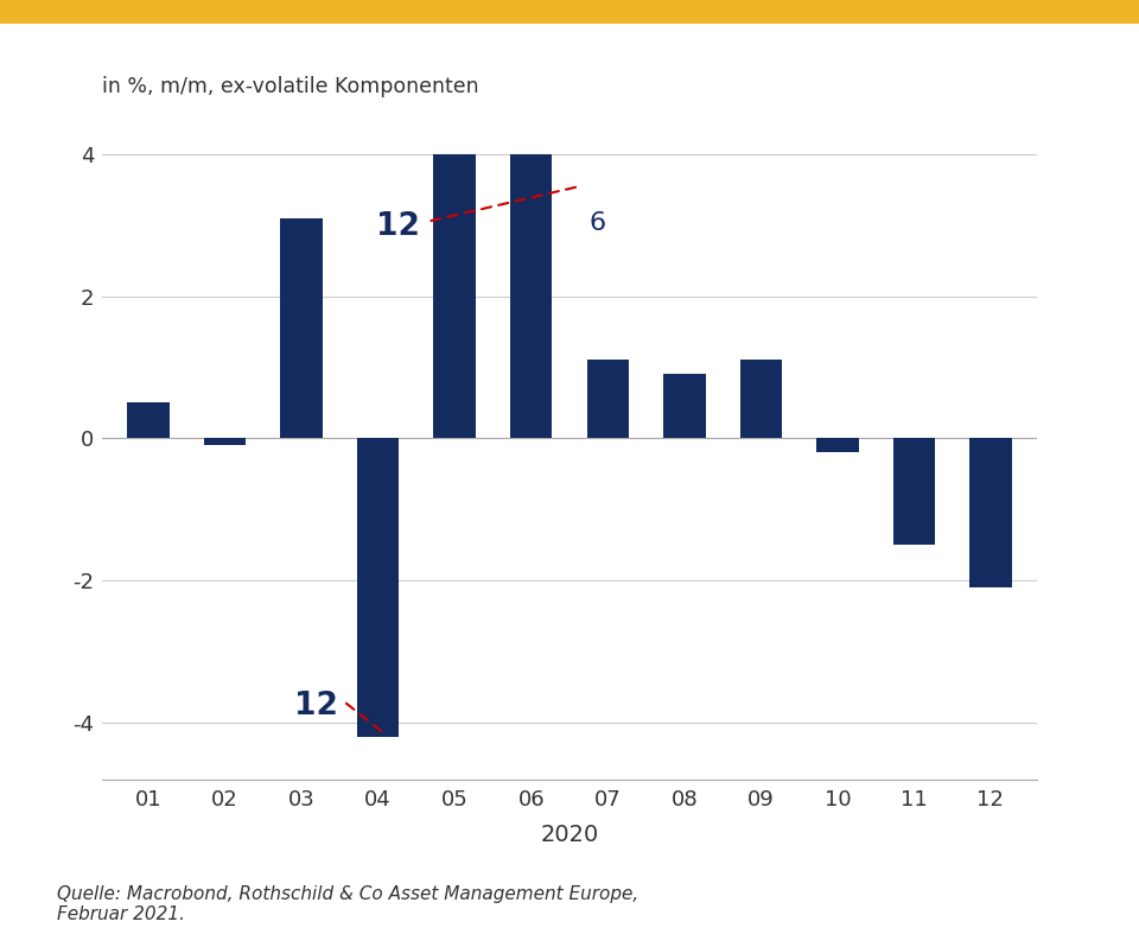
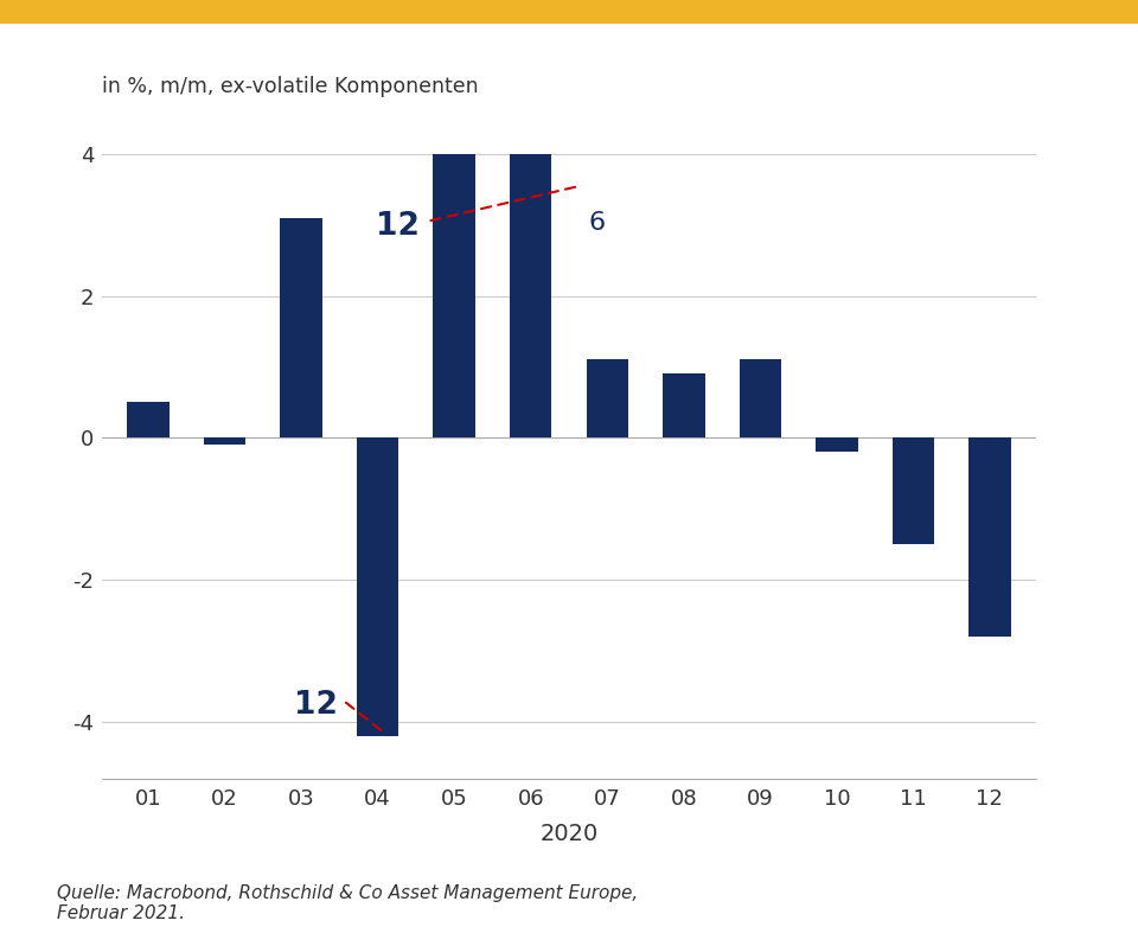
12: -2.1 -> -2.8
